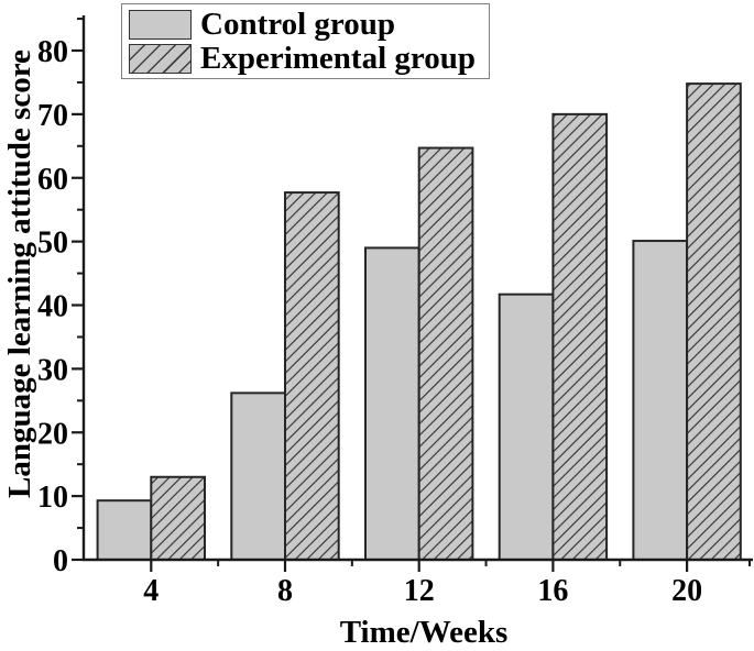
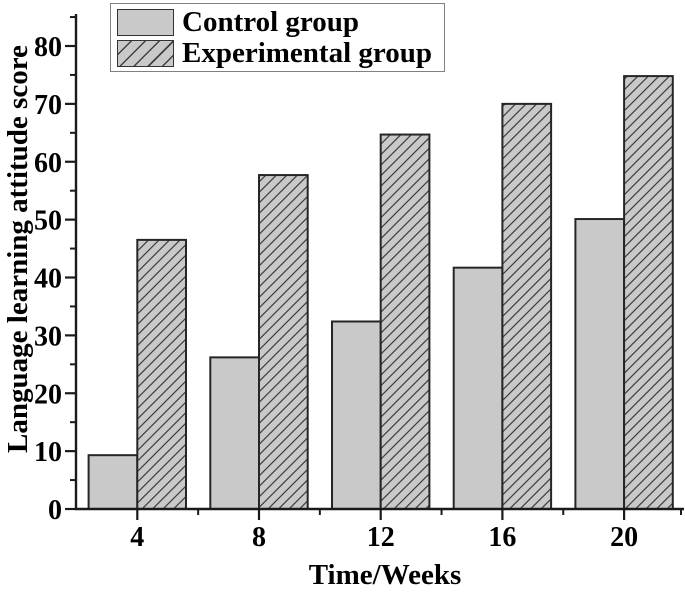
Experimental group/4: 13 -> 46
Control group/12: 49 -> 32
